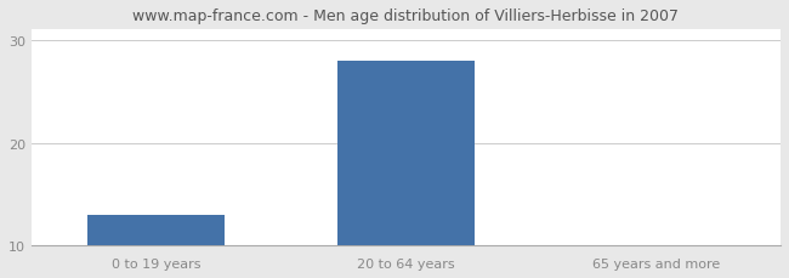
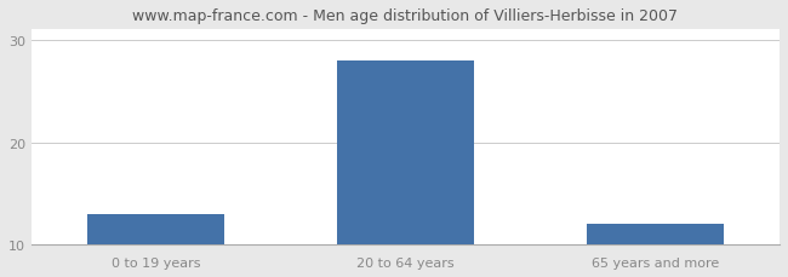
65 years and more: 10 -> 12
